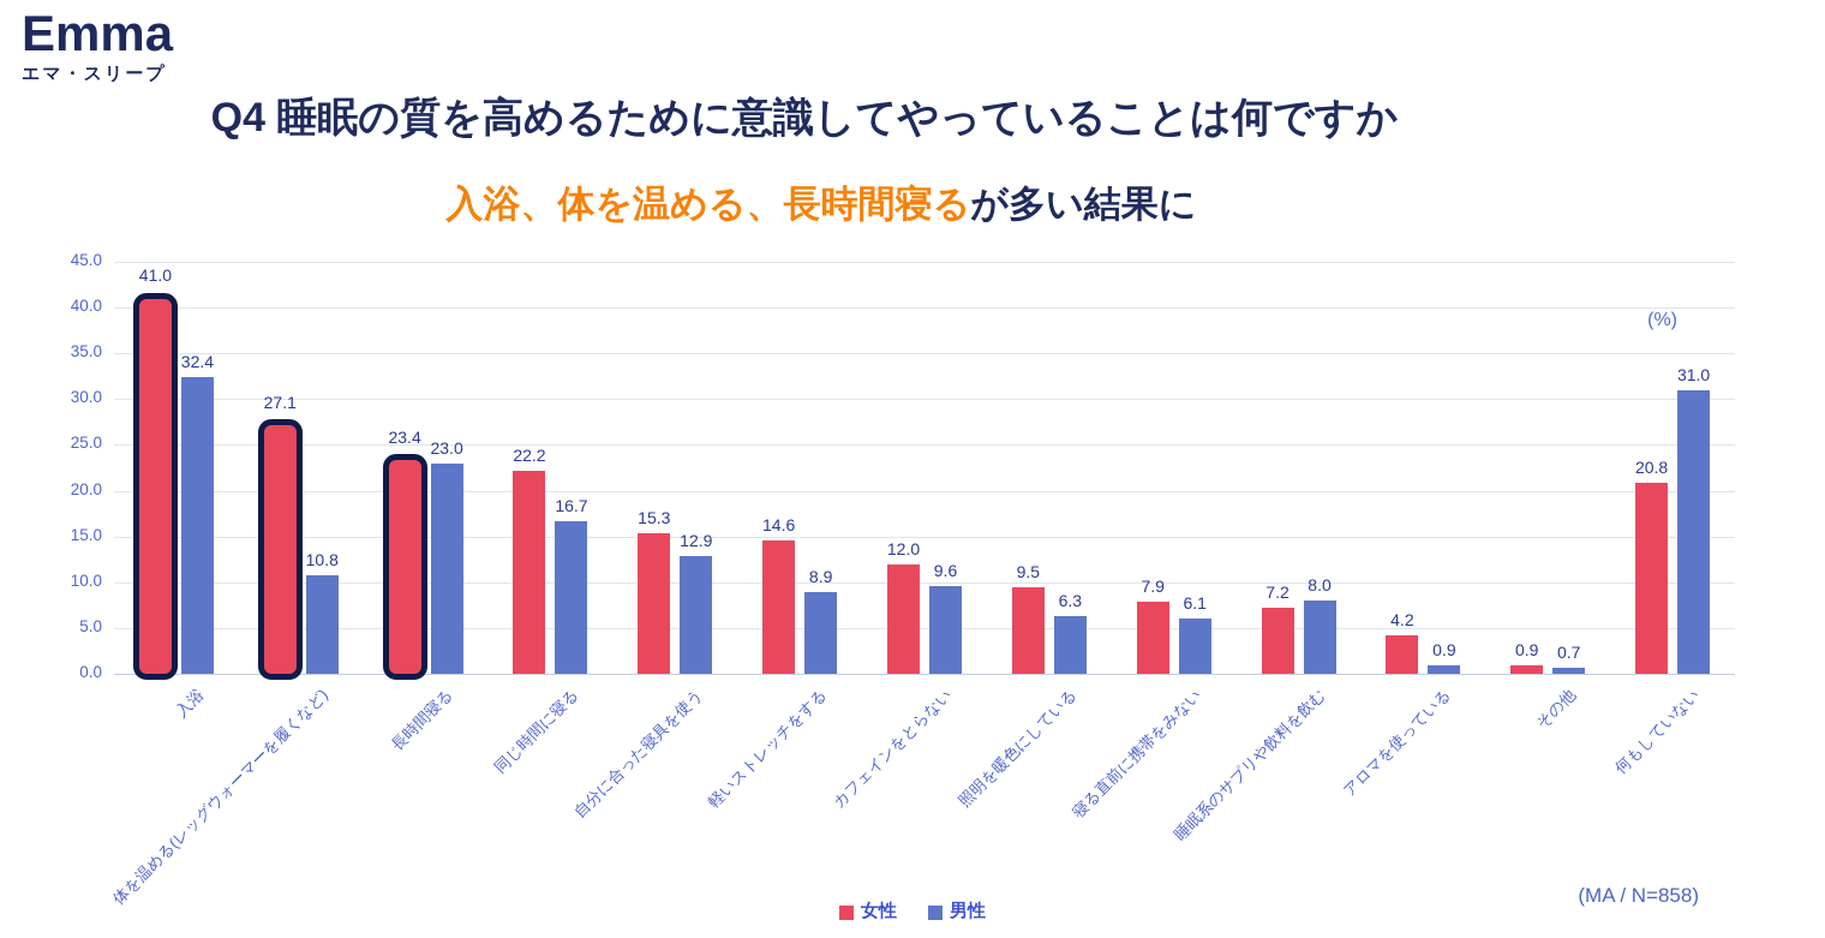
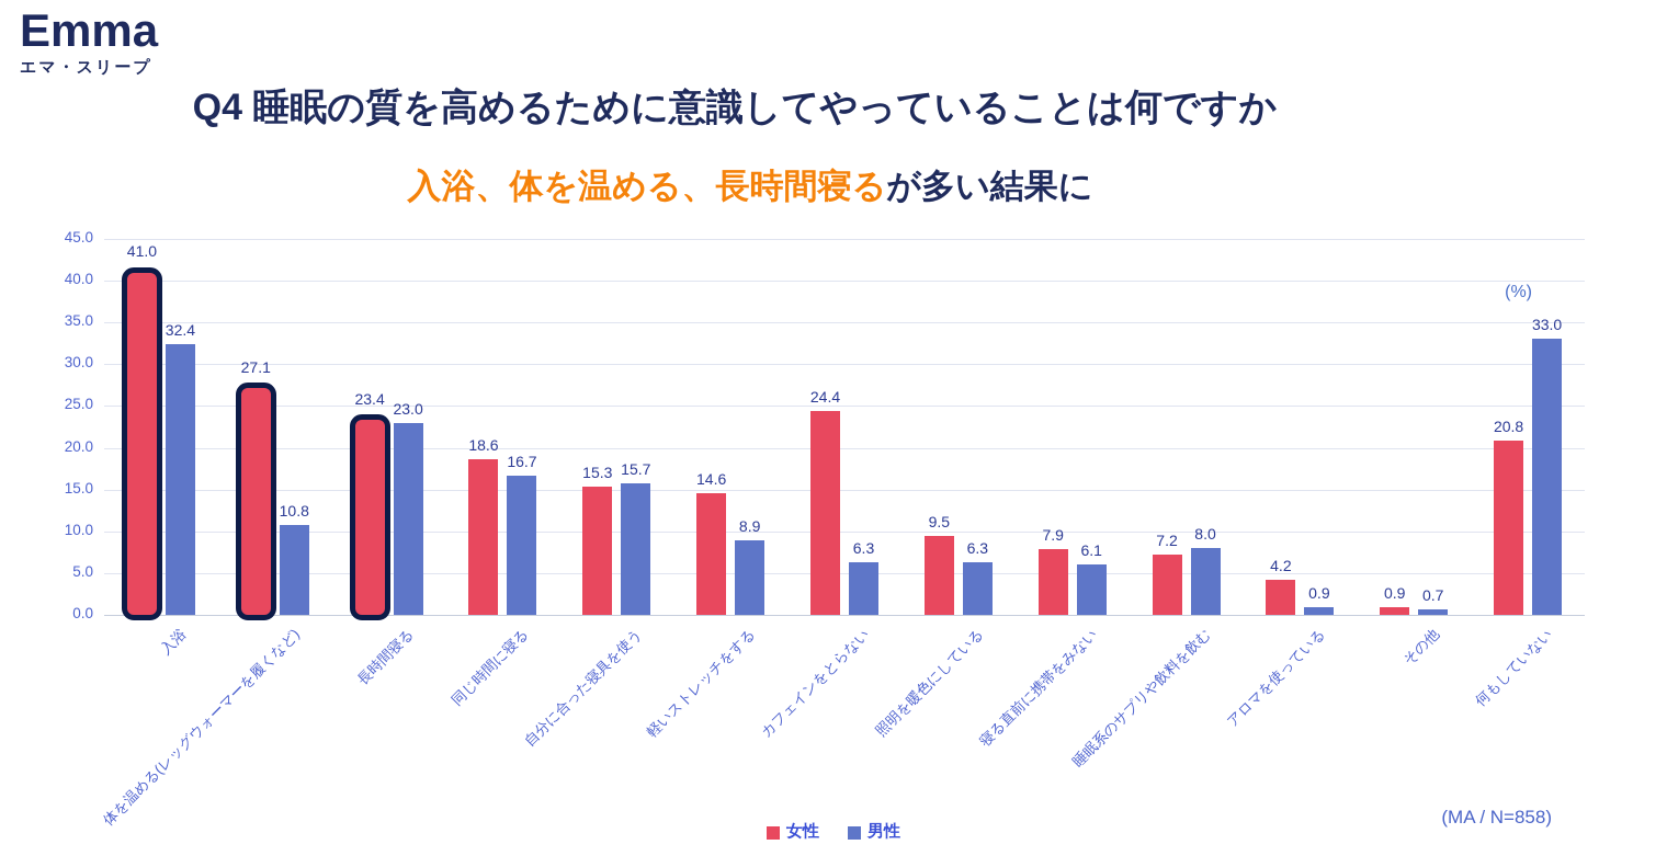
女性/同じ時間に寝る: 22.2 -> 18.6
男性/自分に合った寝具を使う: 12.9 -> 15.7
女性/カフェインをとらない: 12.0 -> 24.4
男性/カフェインをとらない: 9.6 -> 6.3
男性/何もしていない: 31.0 -> 33.0
